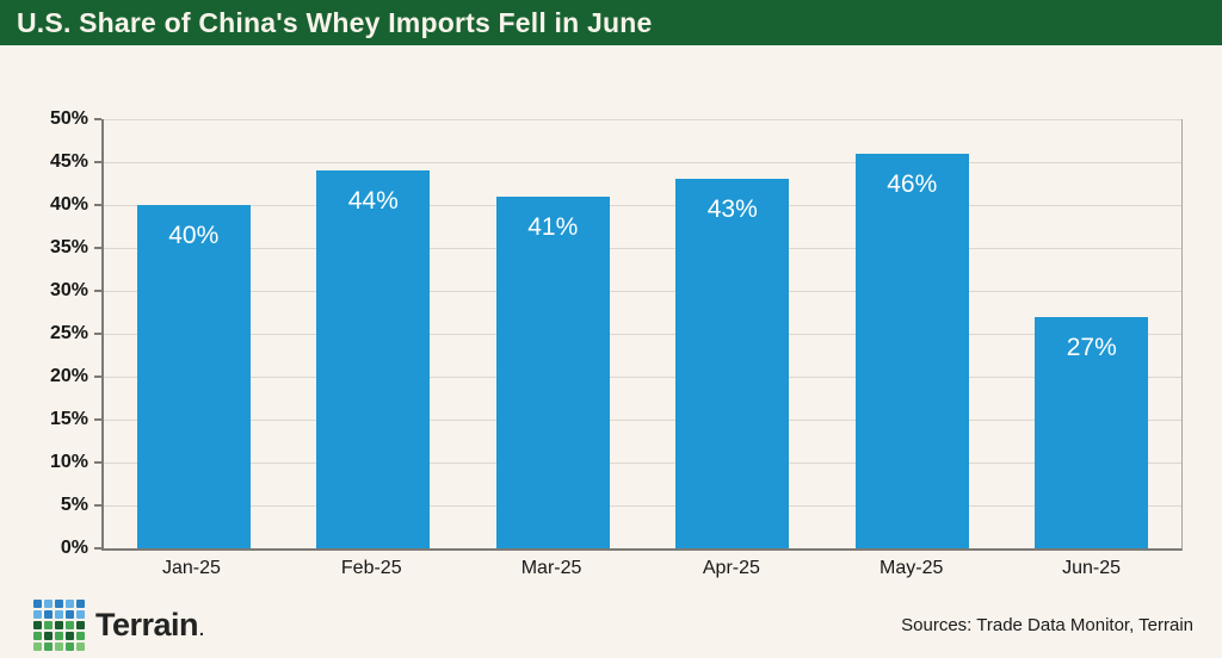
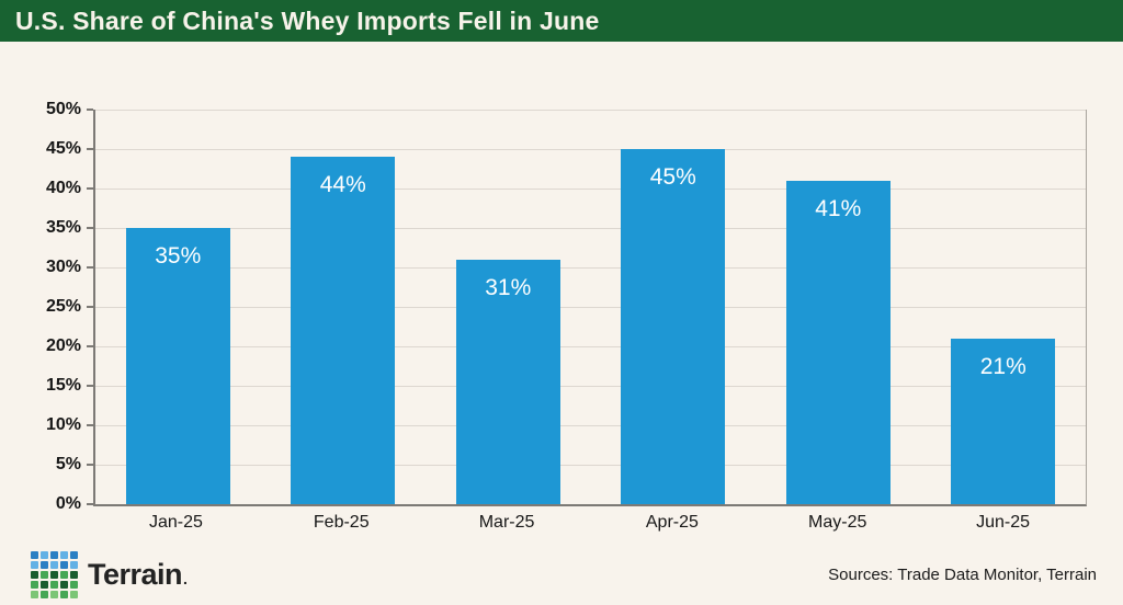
Jan-25: 40% -> 35%
Mar-25: 41% -> 31%
Apr-25: 43% -> 45%
May-25: 46% -> 41%
Jun-25: 27% -> 21%
